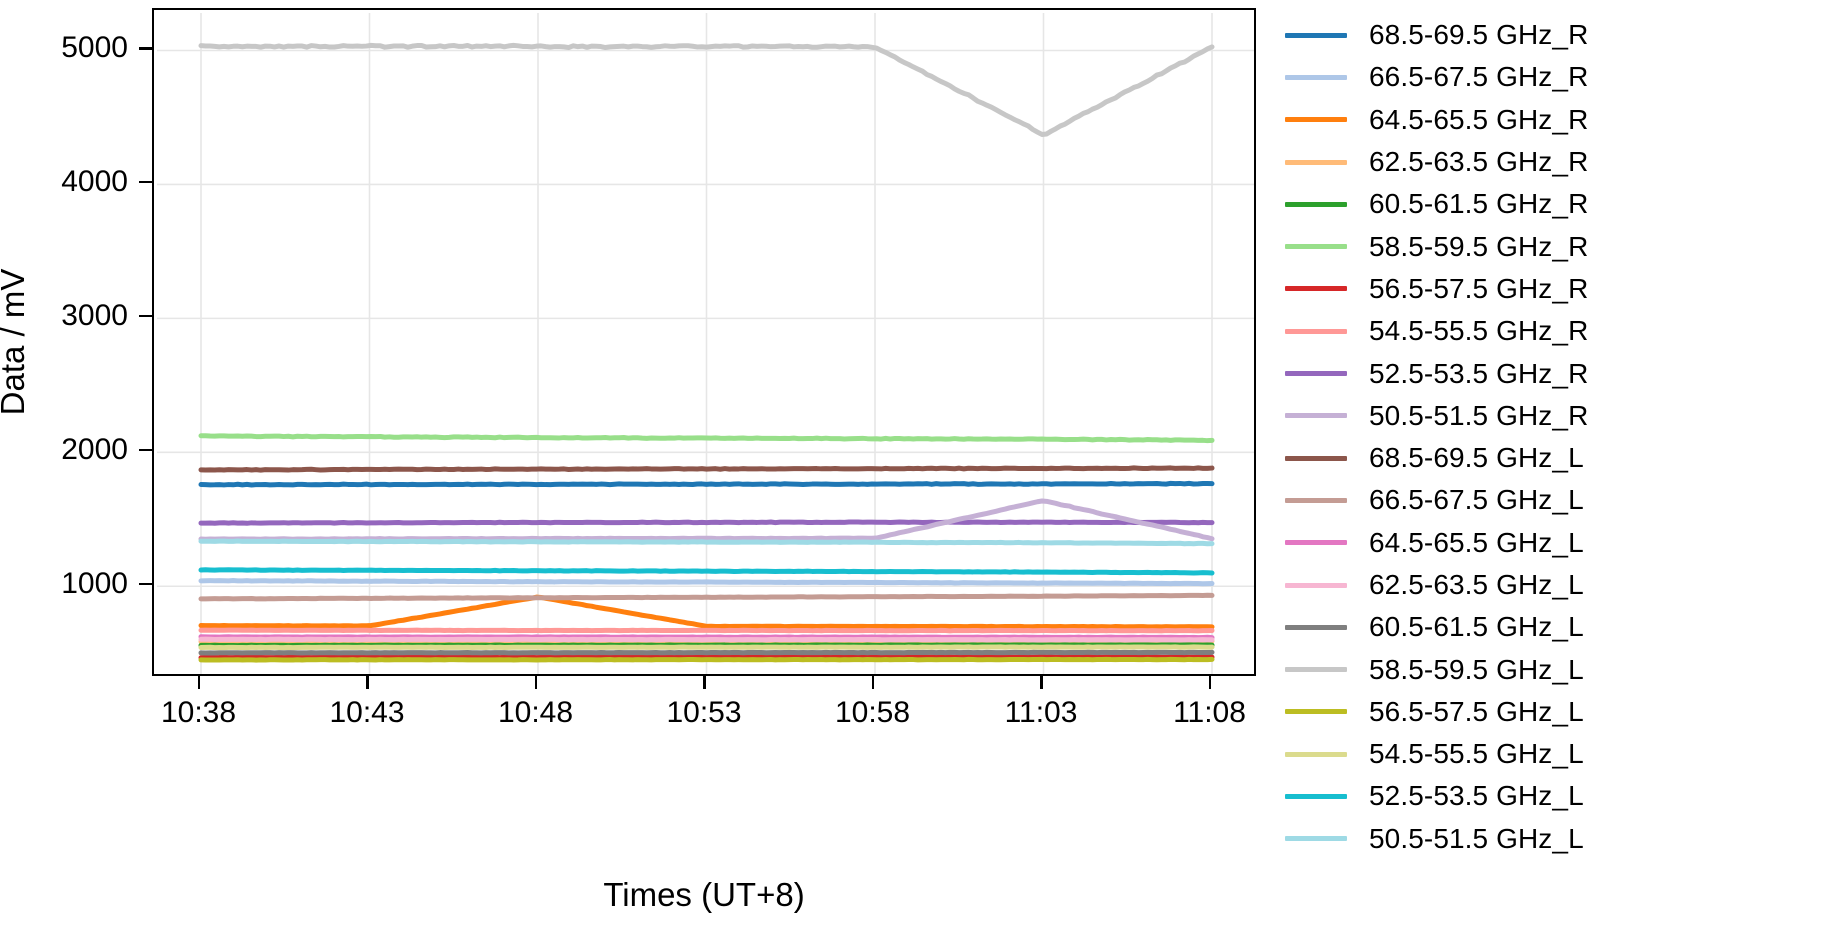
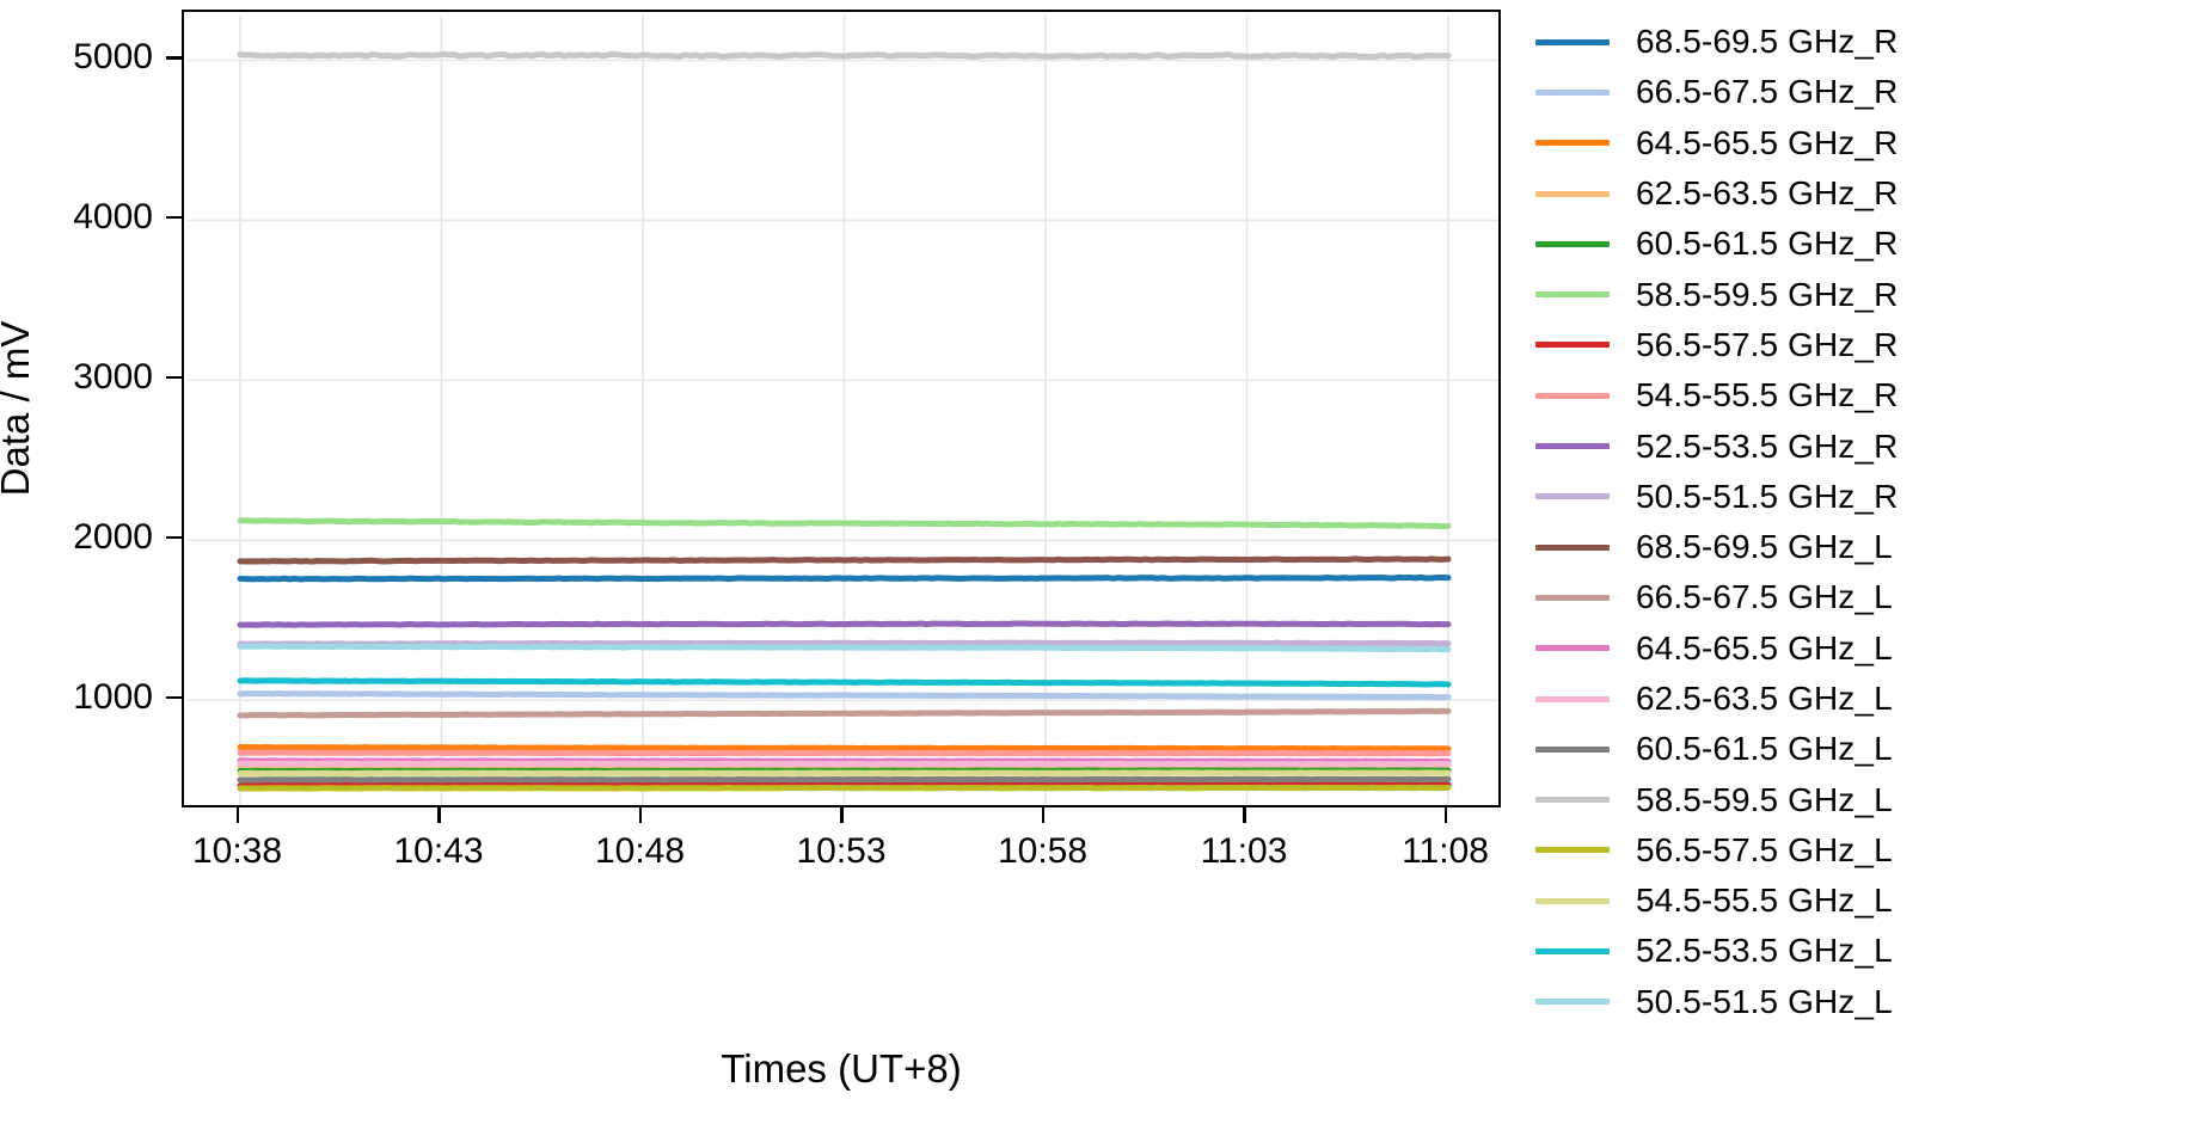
64.5-65.5 GHz_R/10:48: 920 -> 700
50.5-51.5 GHz_R/11:03: 1640 -> 1360
58.5-59.5 GHz_L/11:03: 4370 -> 5030
